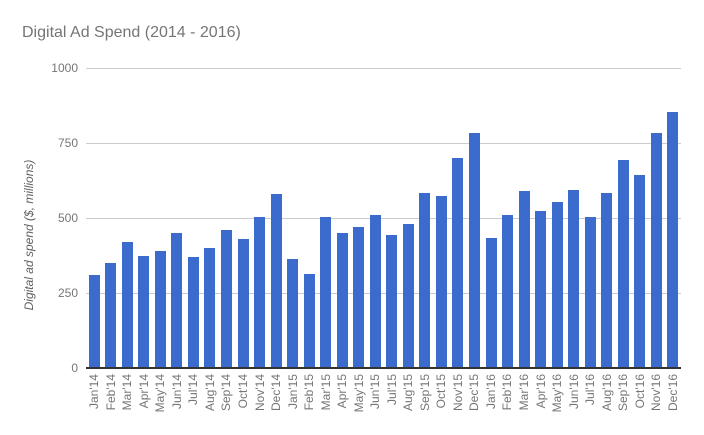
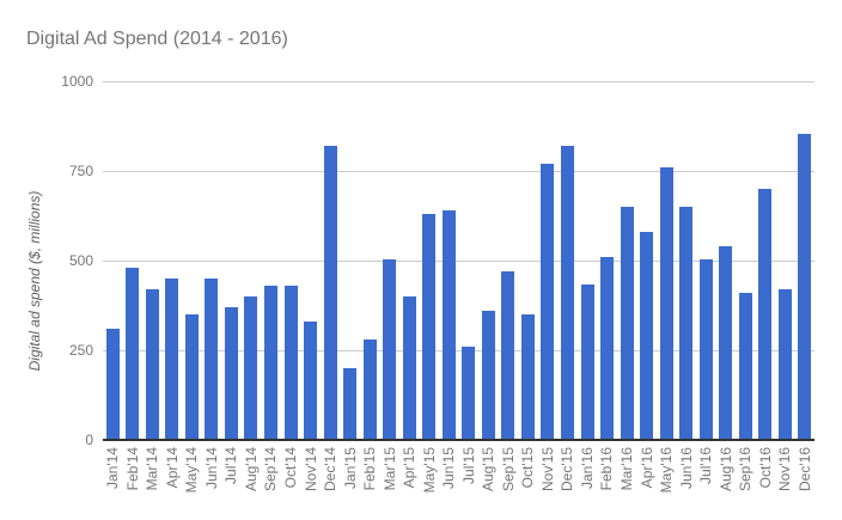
Feb'14: 350 -> 480
Apr'14: 380 -> 450
May'14: 390 -> 350
Sep'14: 460 -> 430
Nov'14: 500 -> 330
Dec'14: 580 -> 820
Jan'15: 360 -> 200
Feb'15: 320 -> 280
Apr'15: 450 -> 400
May'15: 470 -> 630
Jun'15: 510 -> 640
Jul'15: 440 -> 260
Aug'15: 480 -> 360
Sep'15: 580 -> 470
Oct'15: 580 -> 350
Nov'15: 700 -> 770
Dec'15: 780 -> 820
Mar'16: 590 -> 650
Apr'16: 520 -> 580
May'16: 560 -> 760
Jun'16: 600 -> 650
Aug'16: 580 -> 540
Sep'16: 700 -> 410
Oct'16: 640 -> 700
Nov'16: 780 -> 420
